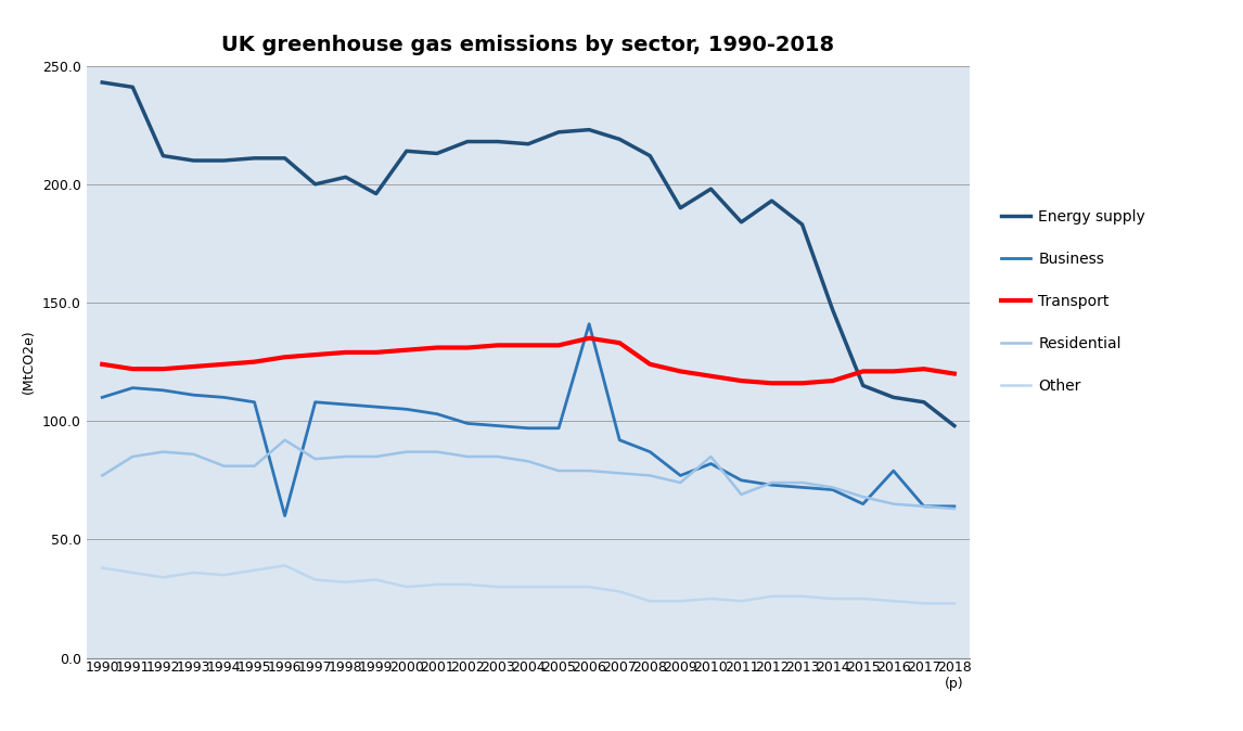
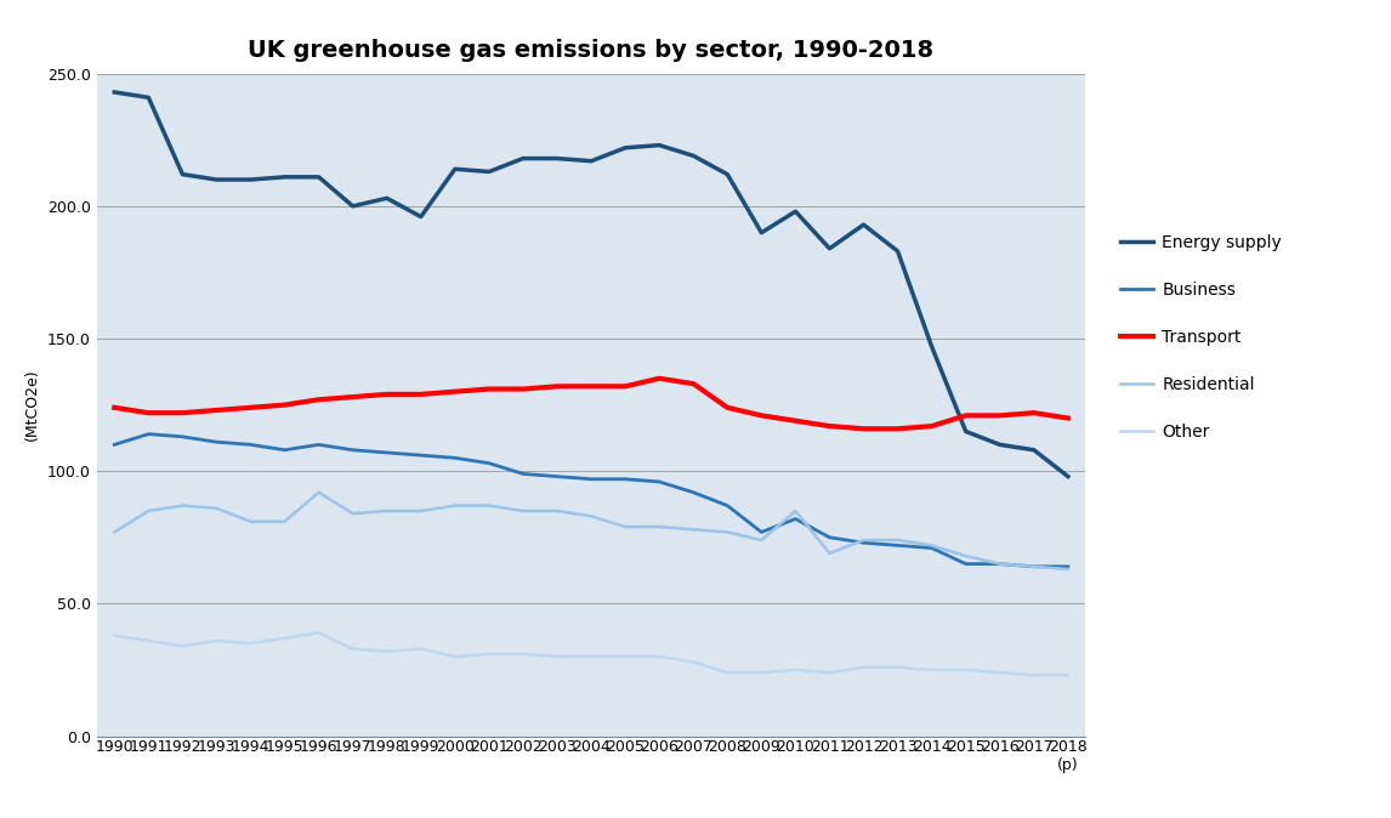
Business/1996: 60 -> 110
Business/2006: 141 -> 96
Business/2016: 79 -> 65
